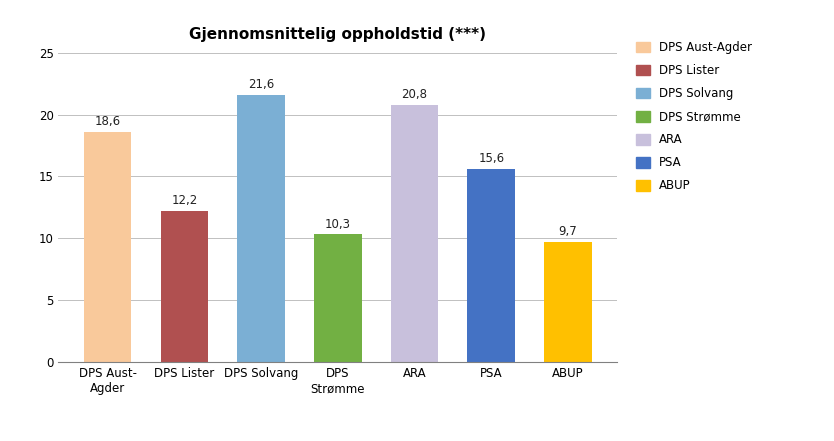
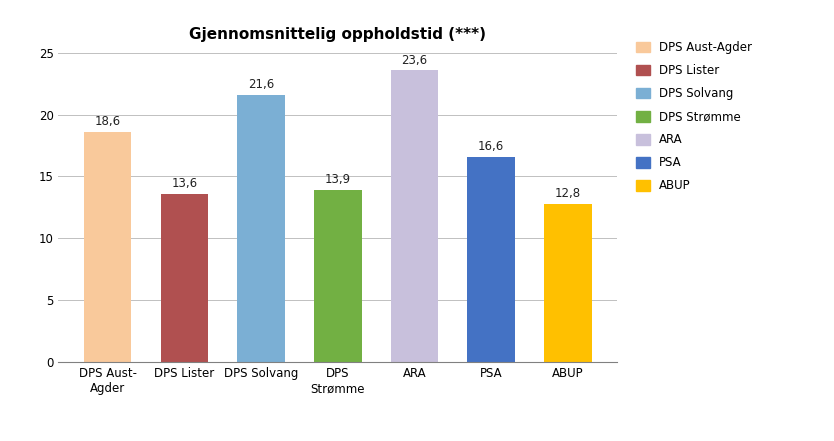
DPS Lister: 12,2 -> 13,6
DPS Strømme: 10,3 -> 13,9
ARA: 20,8 -> 23,6
PSA: 15,6 -> 16,6
ABUP: 9,7 -> 12,8
